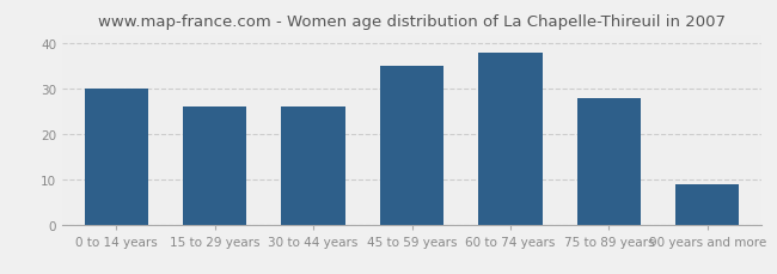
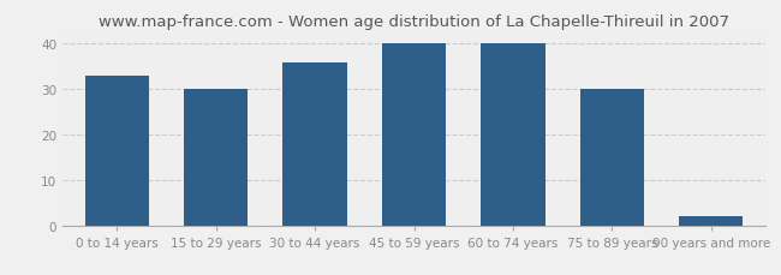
0 to 14 years: 30 -> 33
15 to 29 years: 26 -> 30
30 to 44 years: 26 -> 36
45 to 59 years: 35 -> 40
60 to 74 years: 38 -> 40
75 to 89 years: 28 -> 30
90 years and more: 9 -> 2
